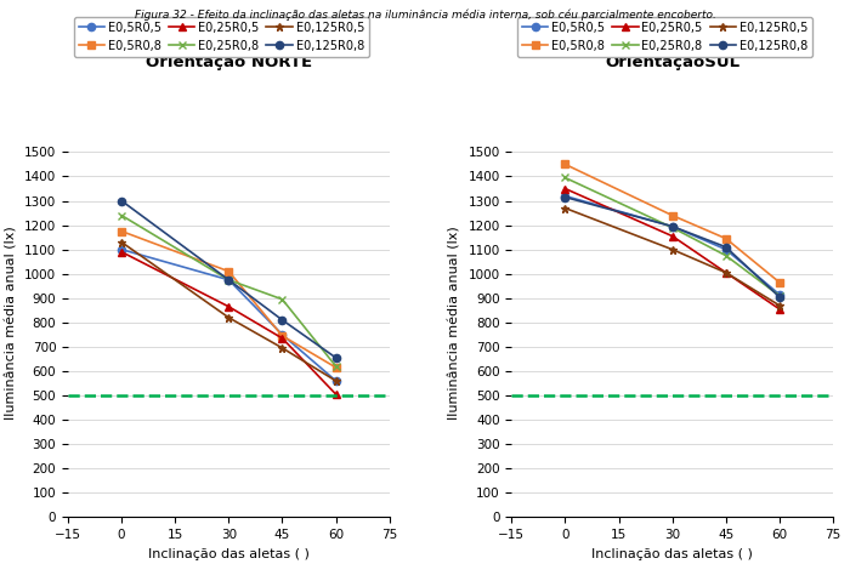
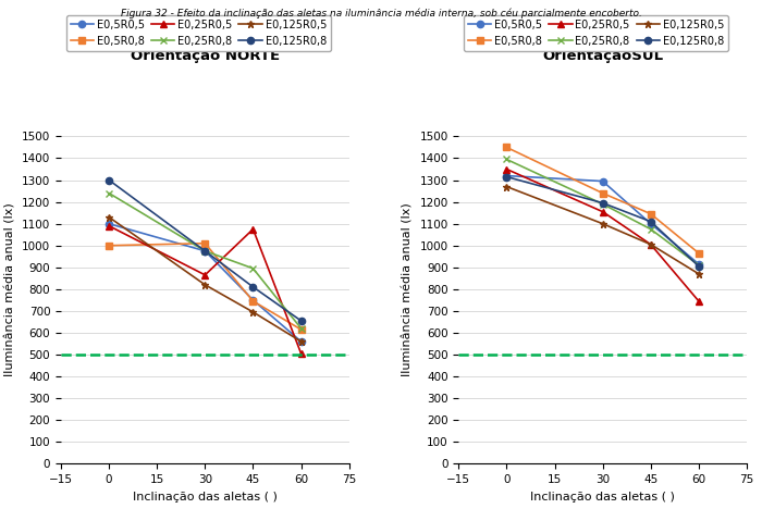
Orientação NORTE/E0,5R0,8/0: 1175 -> 1000
Orientação NORTE/E0,25R0,5/45: 735 -> 1075
OrientaçãoSUL/E0,5R0,5/30: 1195 -> 1295
OrientaçãoSUL/E0,25R0,5/60: 855 -> 745
